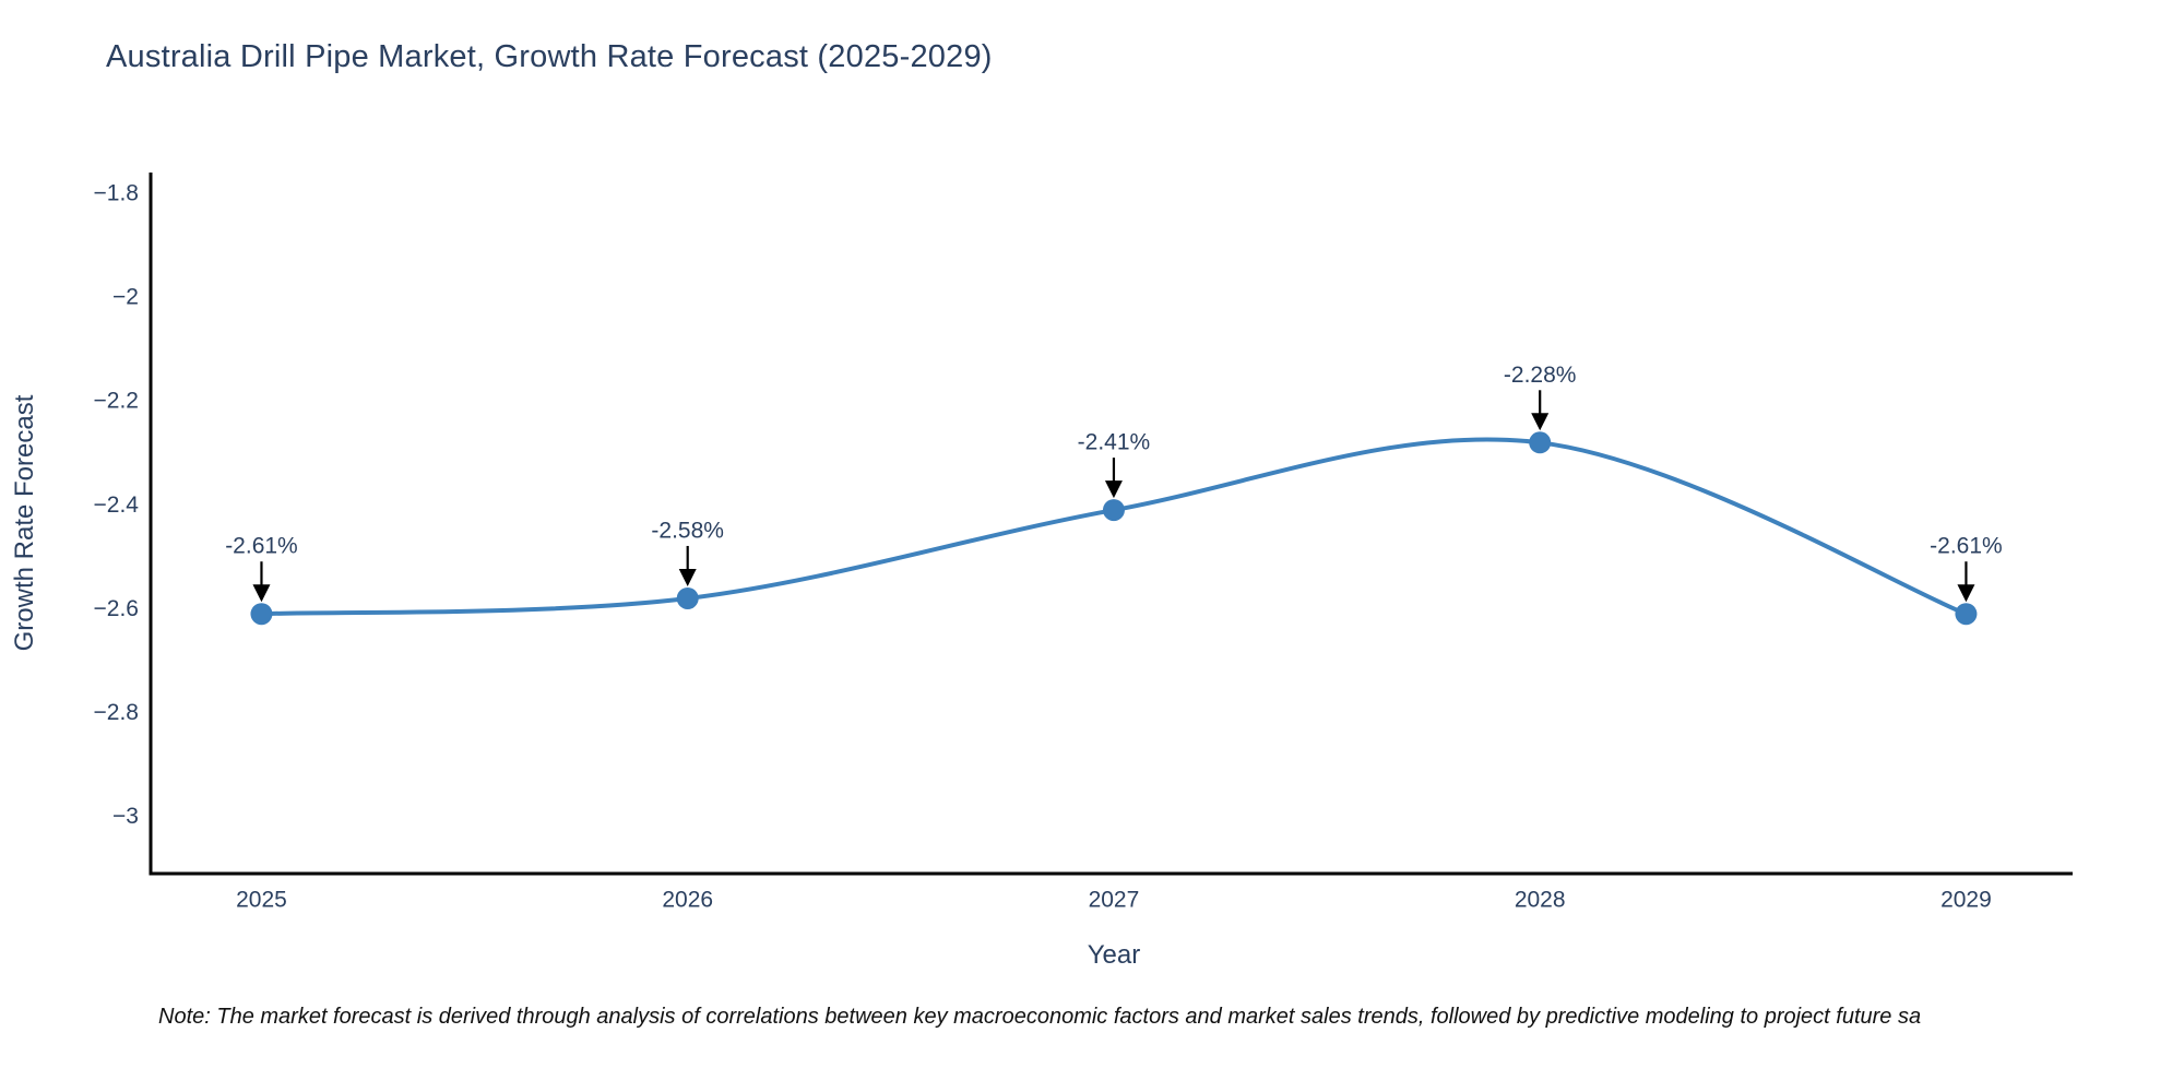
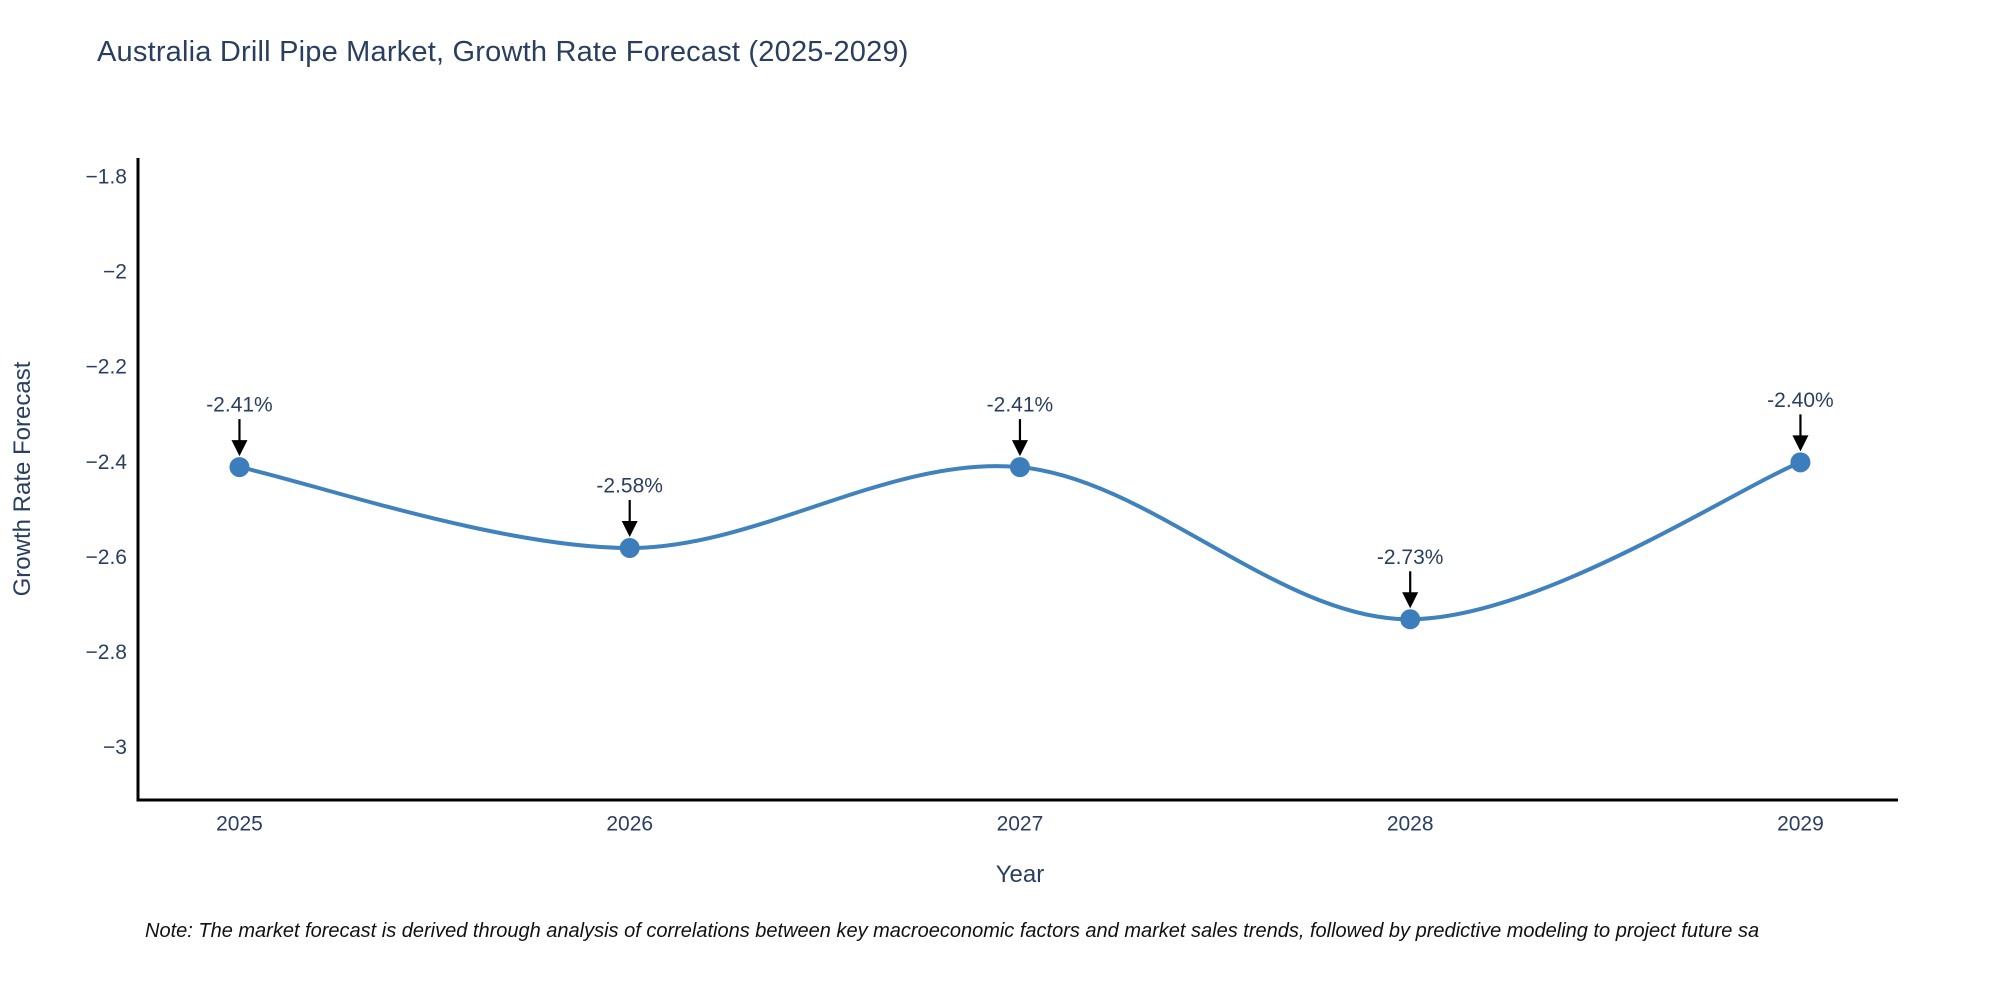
2025: -2.61% -> -2.41%
2028: -2.28% -> -2.73%
2029: -2.61% -> -2.40%
